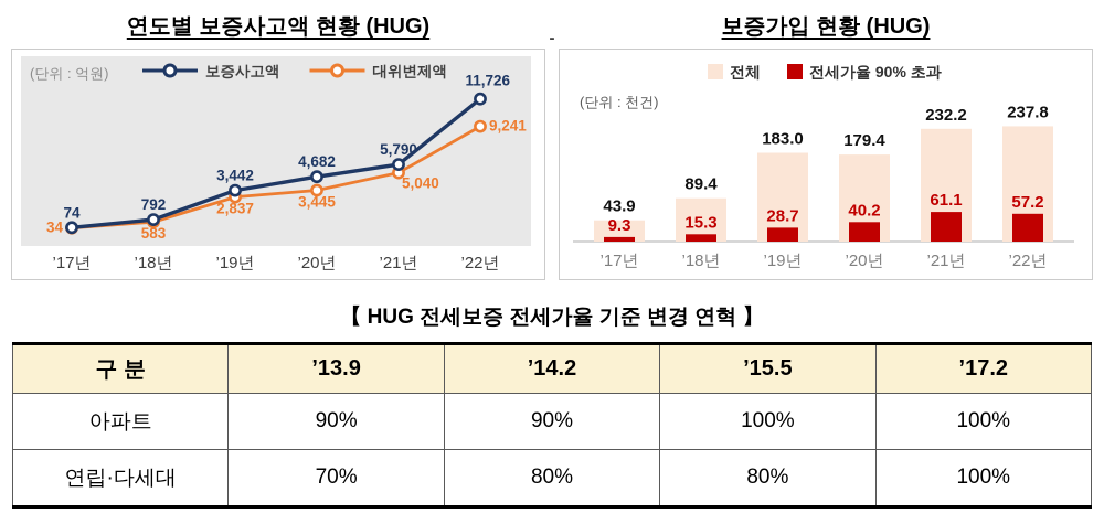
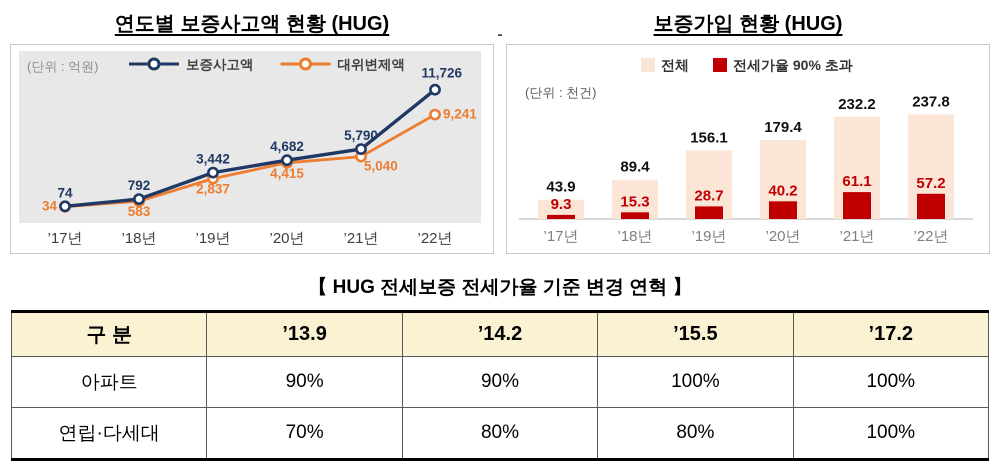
연도별 보증사고액 현황 (HUG)/대위변제액/’20년: 3,445 -> 4,415
보증가입 현황 (HUG)/전체/’19년: 183.0 -> 156.1
